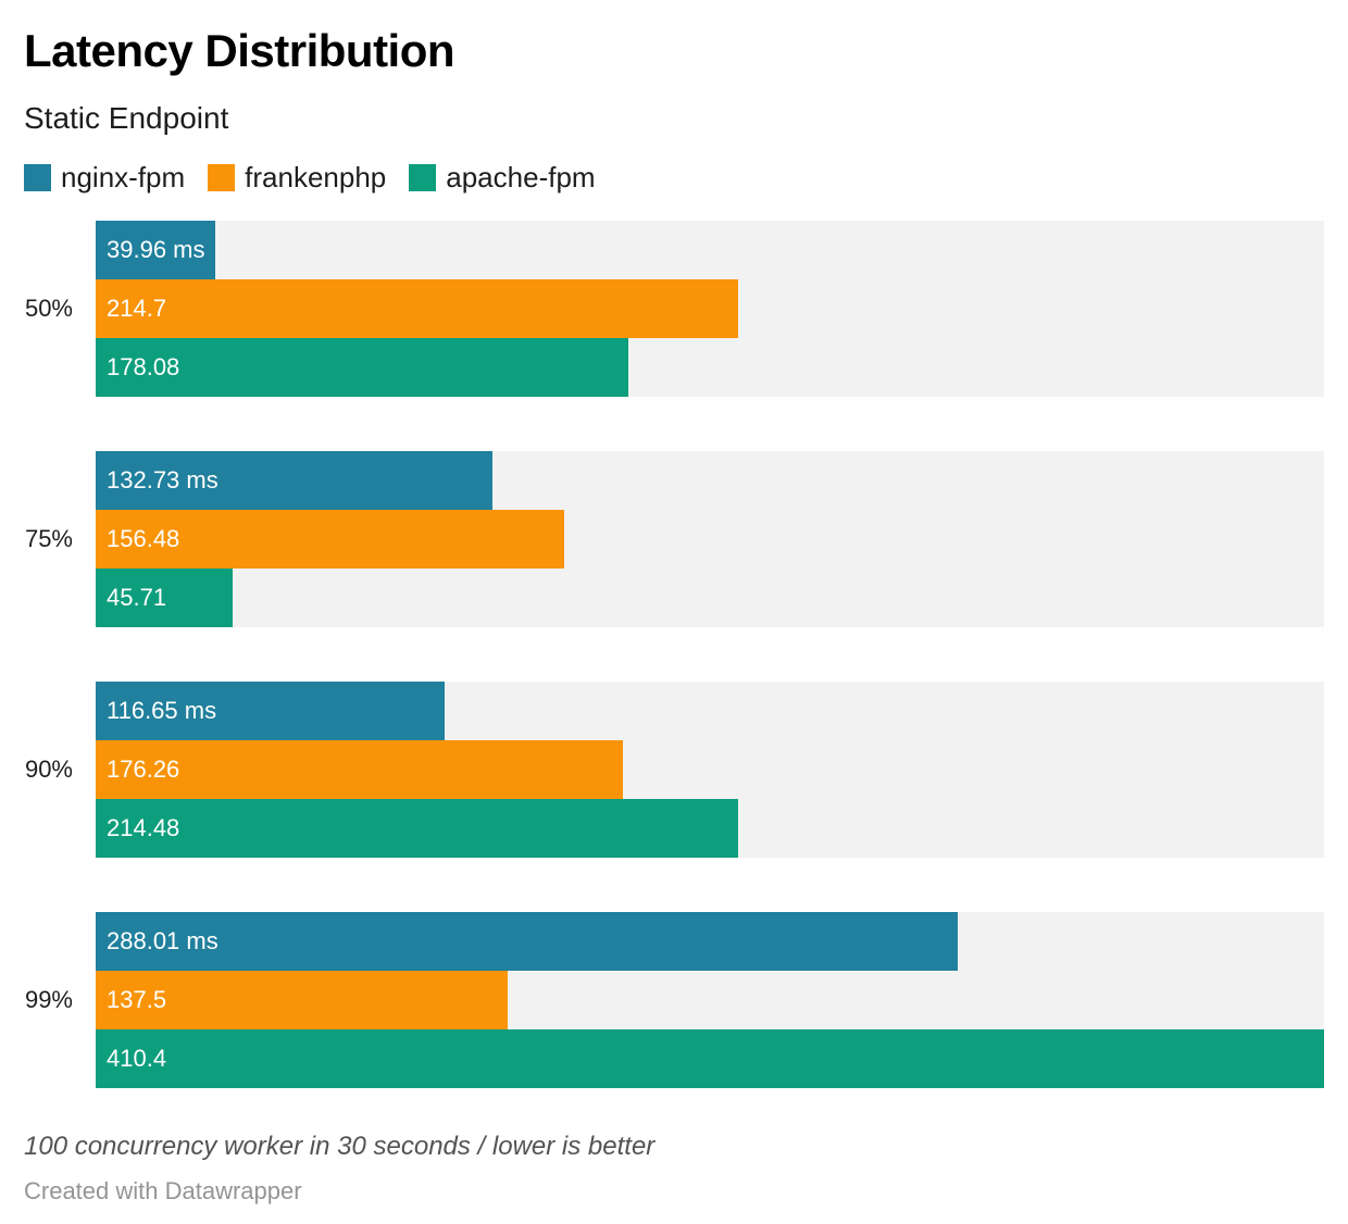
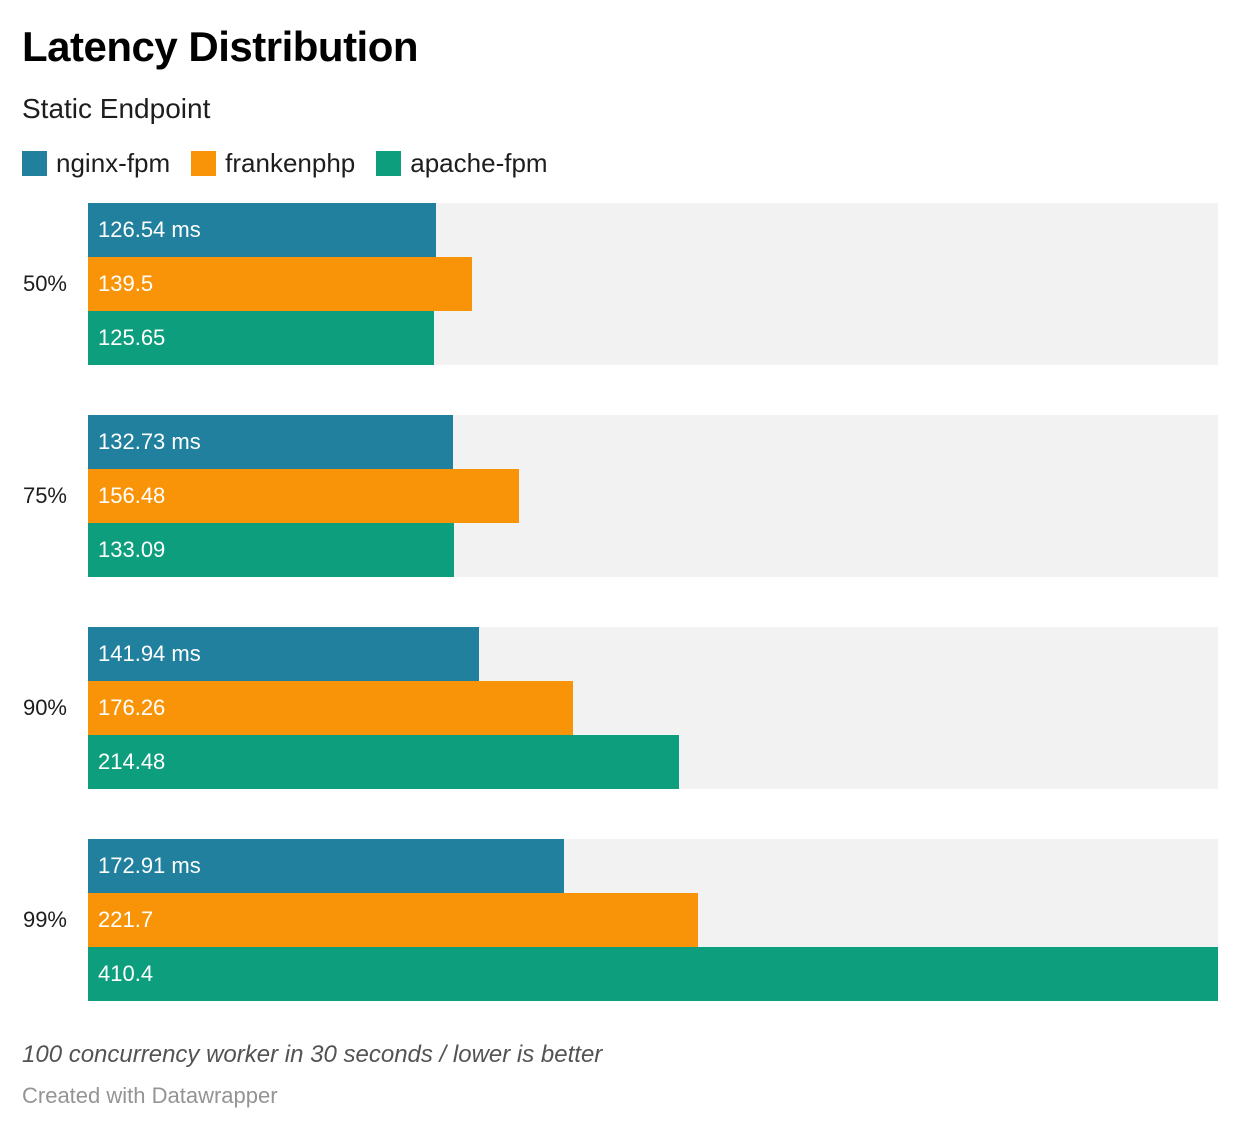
nginx-fpm/50%: 39.96 -> 126.54
frankenphp/50%: 214.7 -> 139.5
apache-fpm/50%: 178.08 -> 125.65
apache-fpm/75%: 45.71 -> 133.09
nginx-fpm/90%: 116.65 -> 141.94
nginx-fpm/99%: 288.01 -> 172.91
frankenphp/99%: 137.5 -> 221.7
